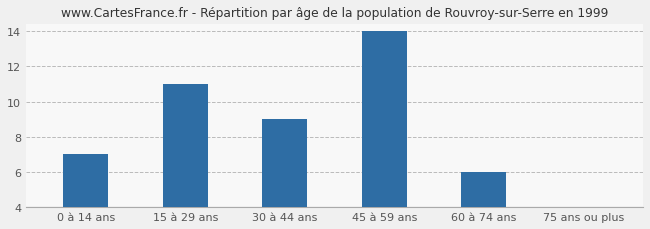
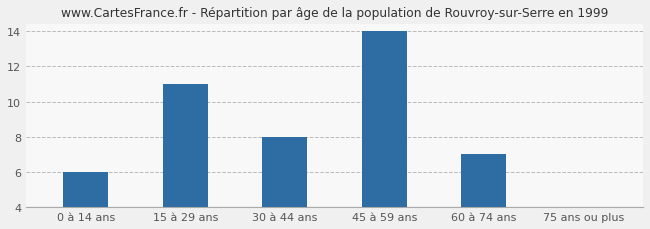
0 à 14 ans: 7.0 -> 6.0
30 à 44 ans: 9.0 -> 8.0
60 à 74 ans: 6.0 -> 7.0
